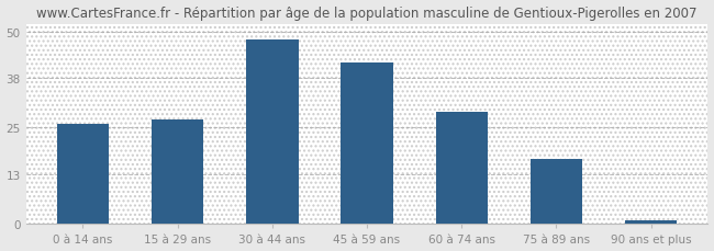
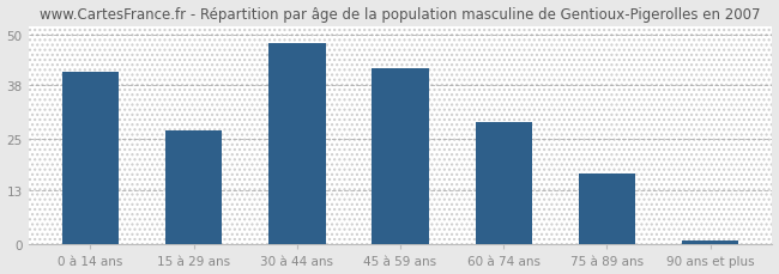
0 à 14 ans: 26 -> 41
